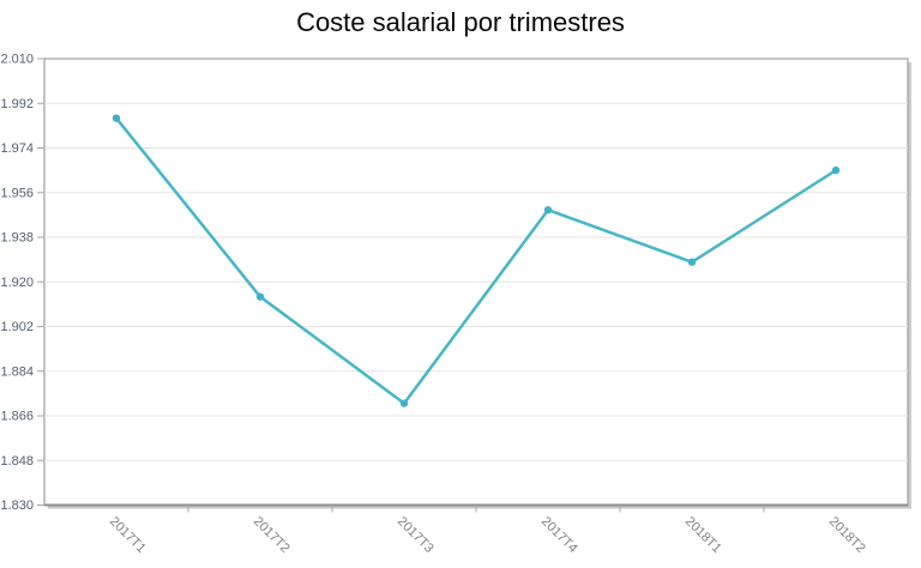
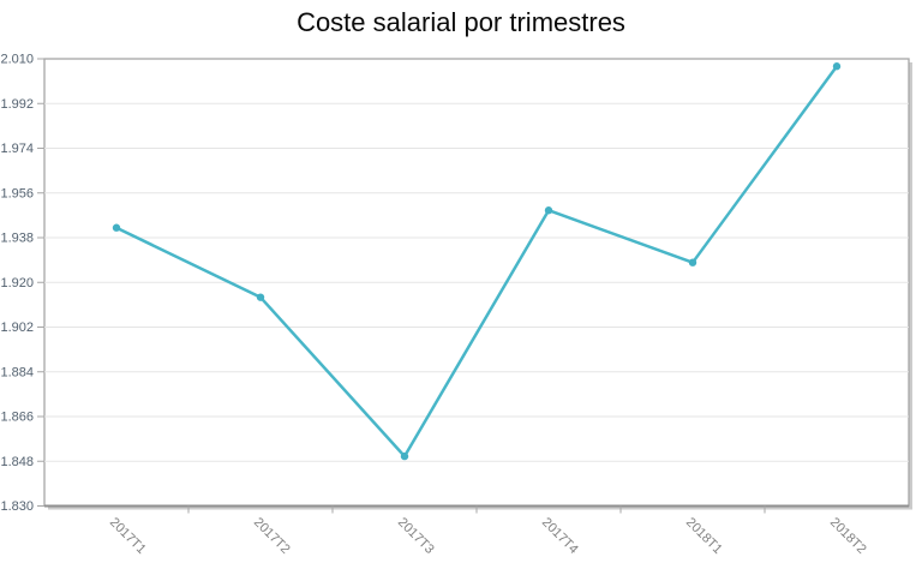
2017T1: 1986 -> 1942
2017T3: 1871 -> 1850
2018T2: 1965 -> 2007
